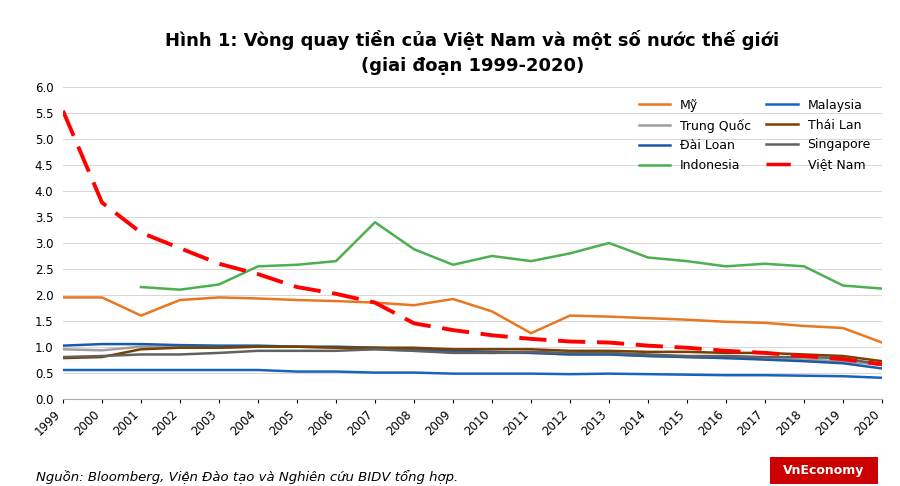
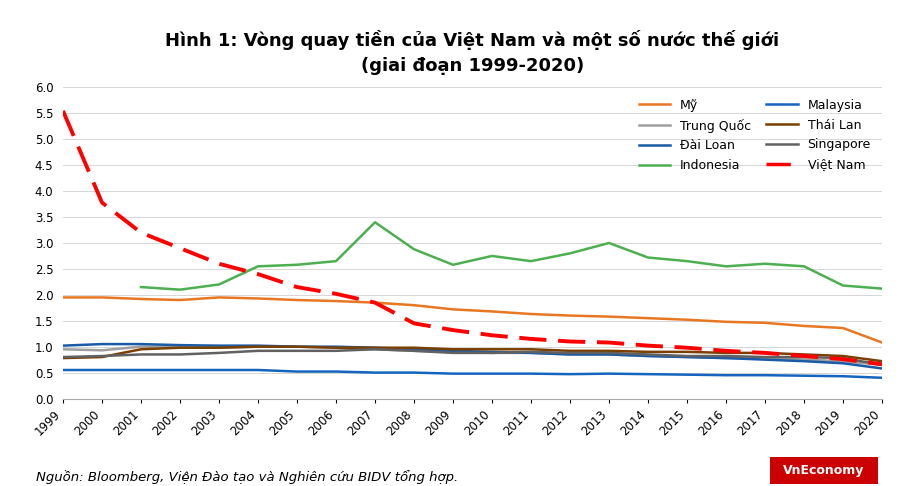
Mỹ/2001: 1.60 -> 1.92
Mỹ/2009: 1.92 -> 1.72
Mỹ/2011: 1.26 -> 1.63
